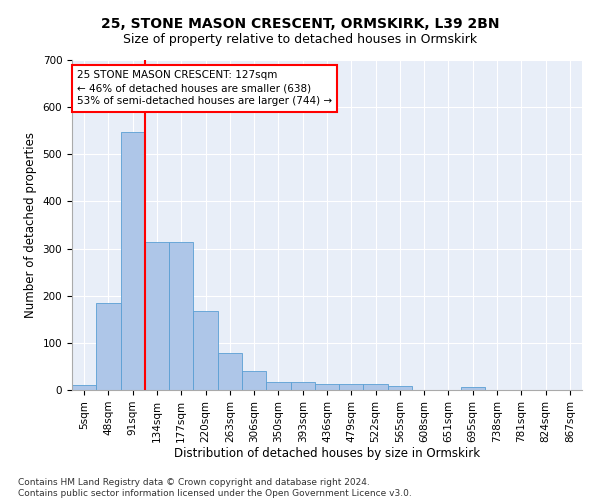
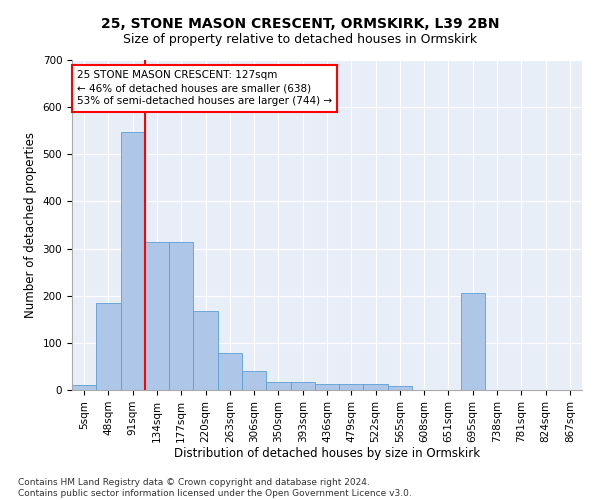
695sqm: 7 -> 205
